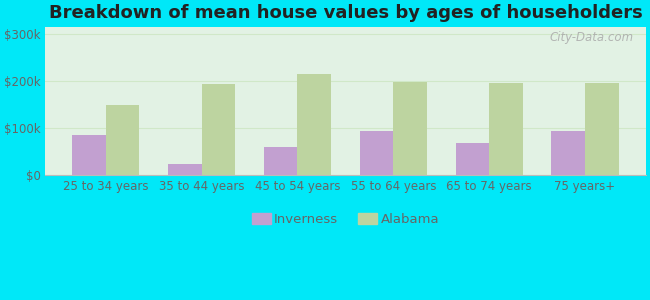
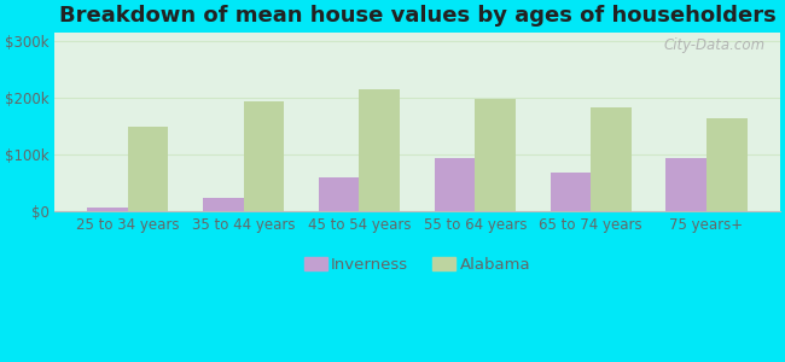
Inverness/25 to 34 years: $85k -> $8k
Alabama/65 to 74 years: $195k -> $183k
Alabama/75 years+: $195k -> $163k
